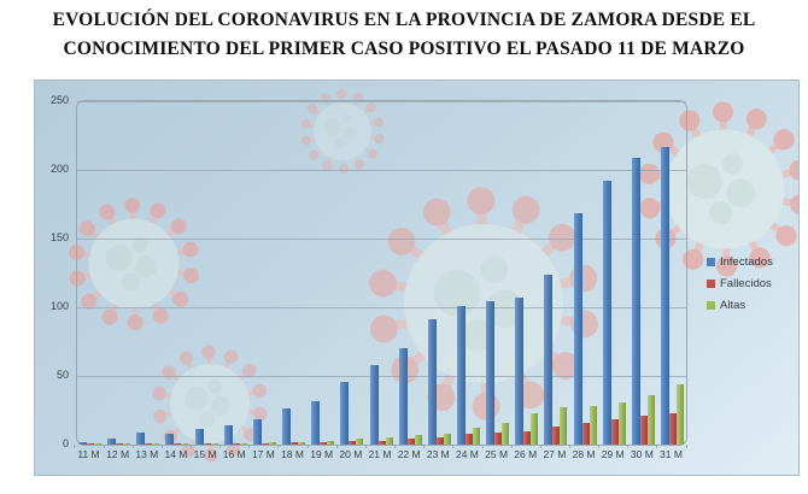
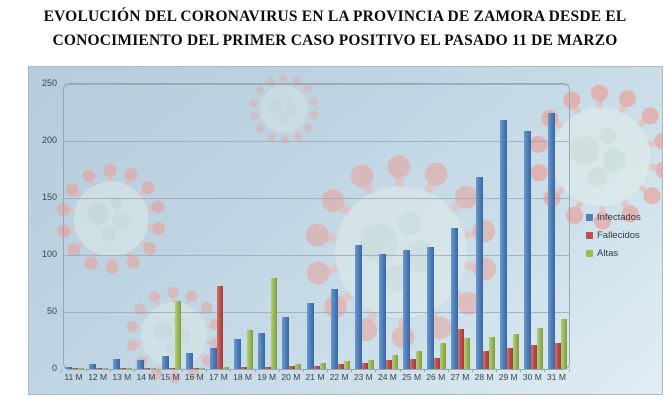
Altas/15 M: 1 -> 60
Fallecidos/17 M: 1 -> 73
Altas/18 M: 2 -> 34
Altas/19 M: 3 -> 80
Infectados/23 M: 91 -> 109
Fallecidos/27 M: 13 -> 35
Infectados/29 M: 192 -> 218
Infectados/31 M: 217 -> 225
